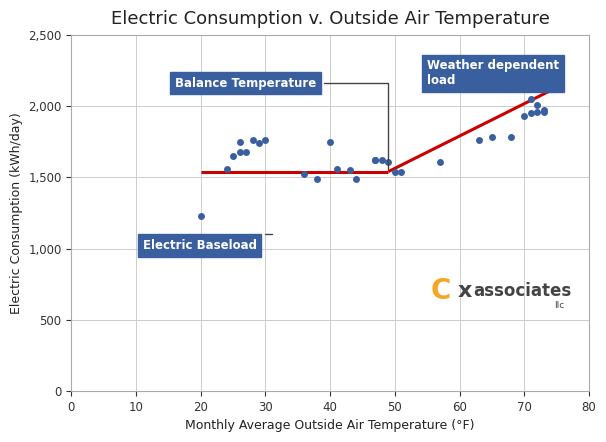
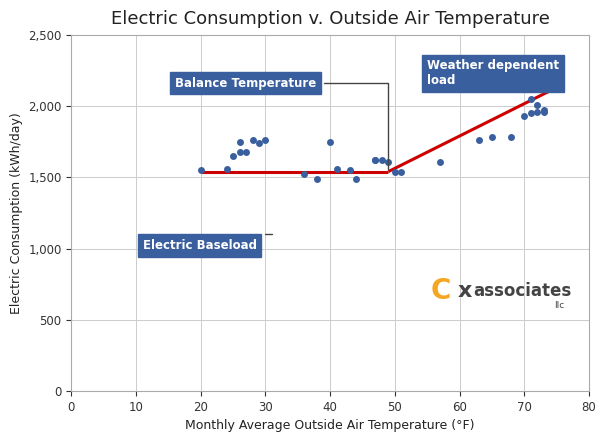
20: 1,230 -> 1,550
